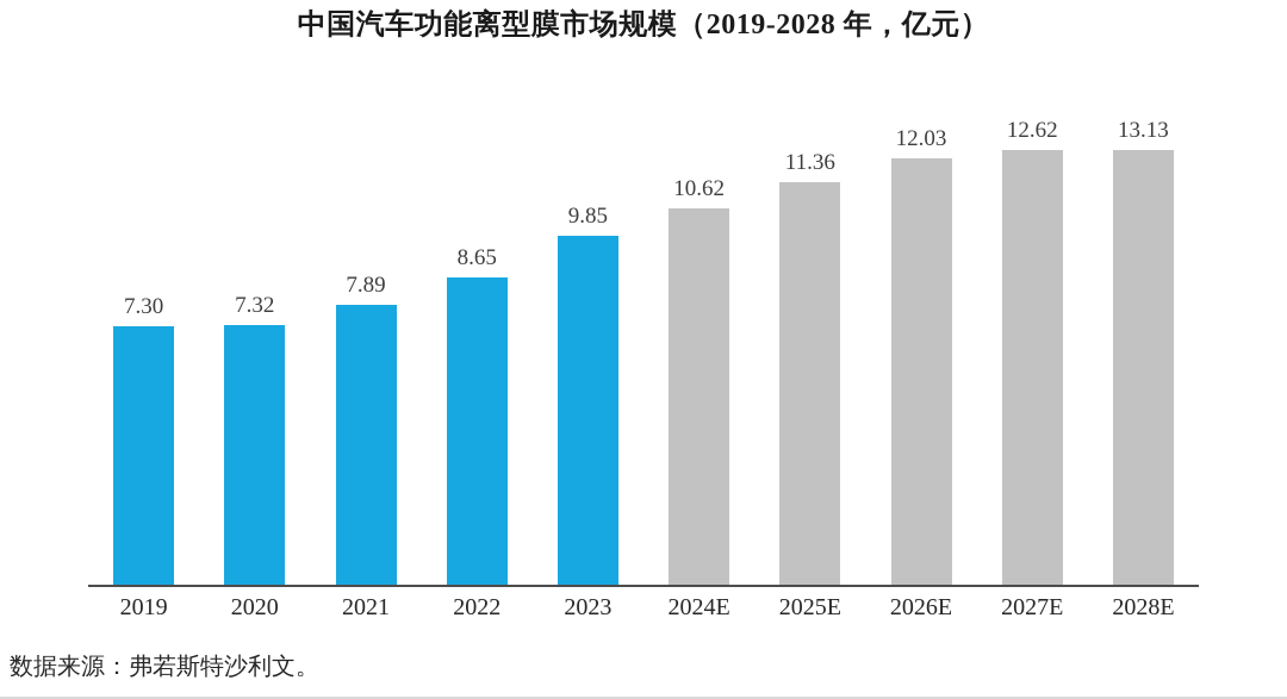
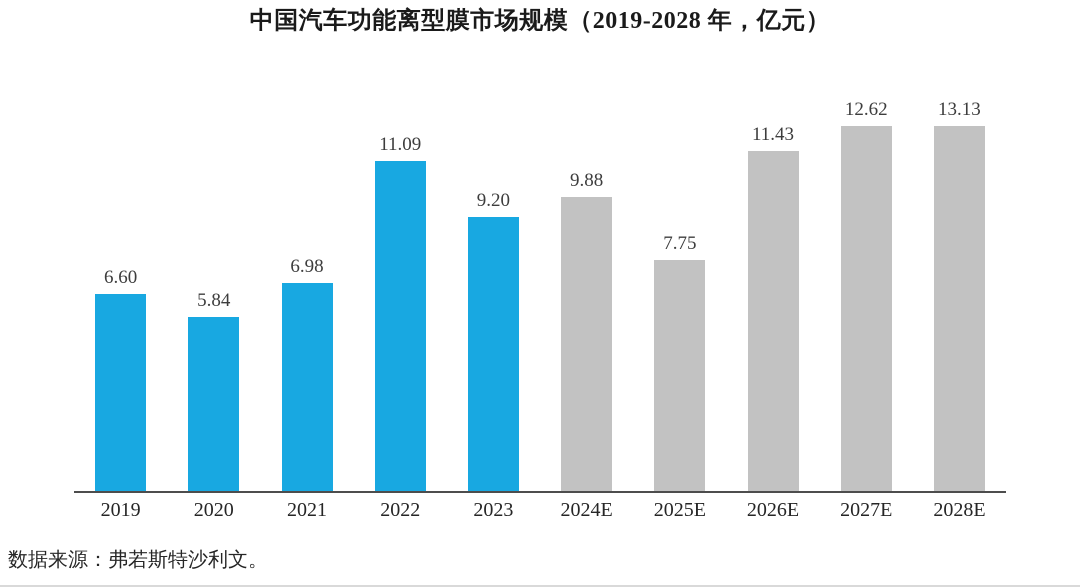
2019: 7.30 -> 6.60
2020: 7.32 -> 5.84
2021: 7.89 -> 6.98
2022: 8.65 -> 11.09
2023: 9.85 -> 9.20
2024E: 10.62 -> 9.88
2025E: 11.36 -> 7.75
2026E: 12.03 -> 11.43
